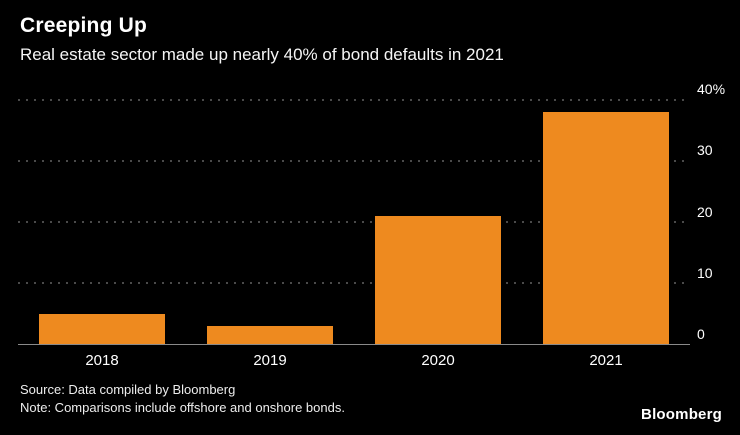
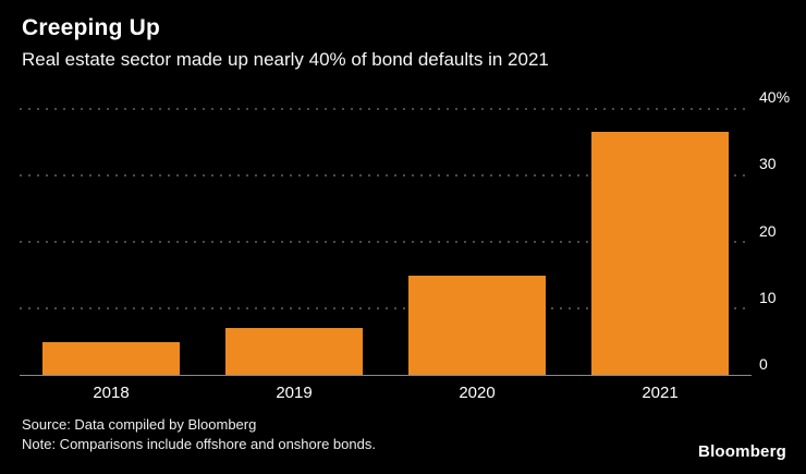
2019: 3% -> 7%
2020: 21% -> 15%
2021: 38% -> 36%
